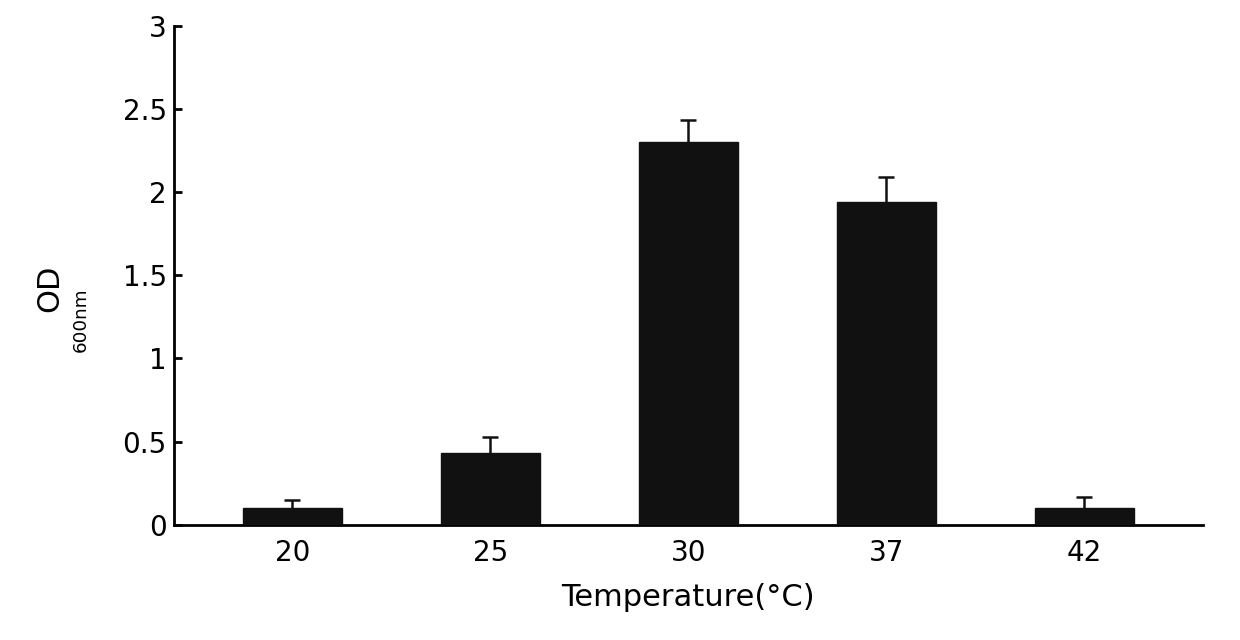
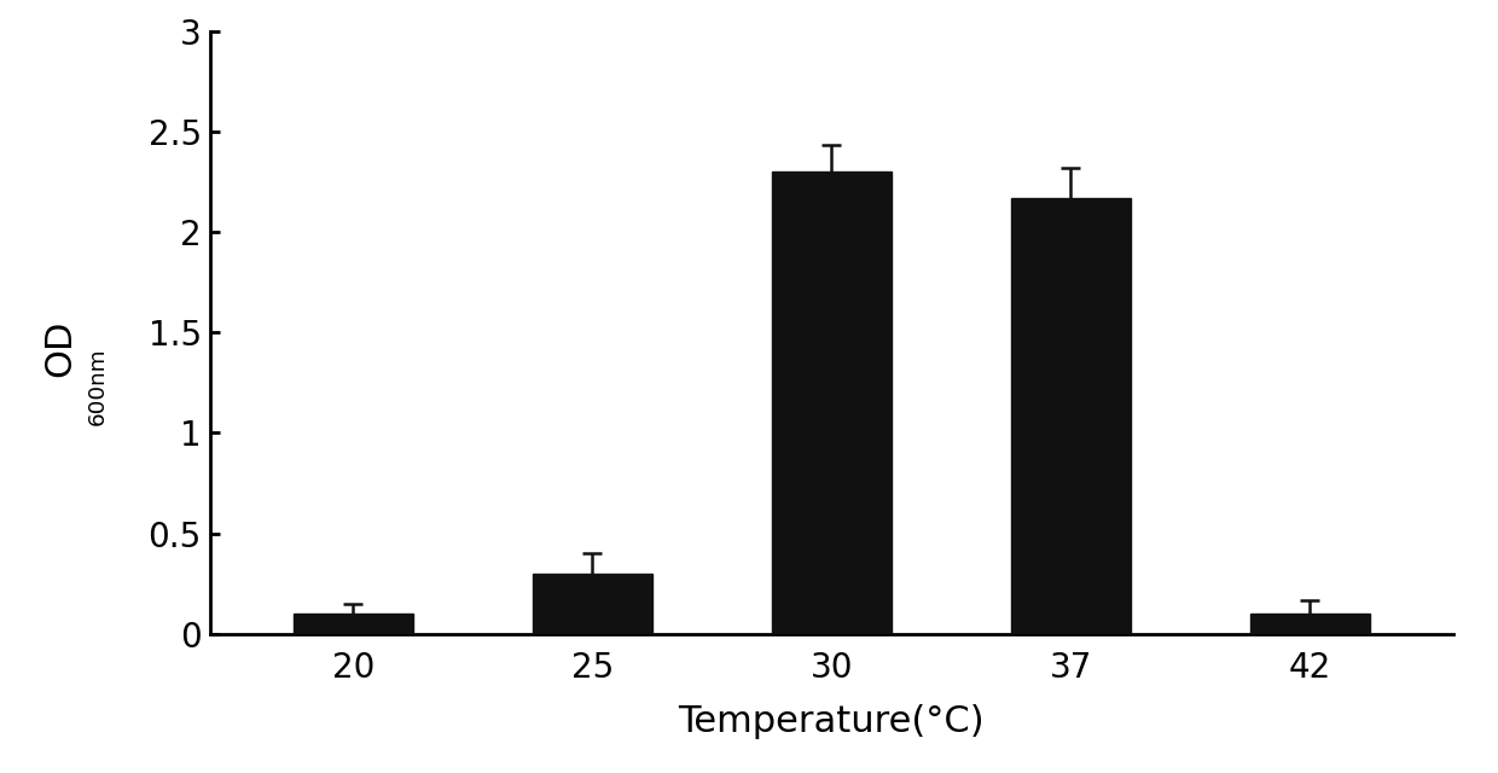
25: 0.43 -> 0.30
37: 1.94 -> 2.17
